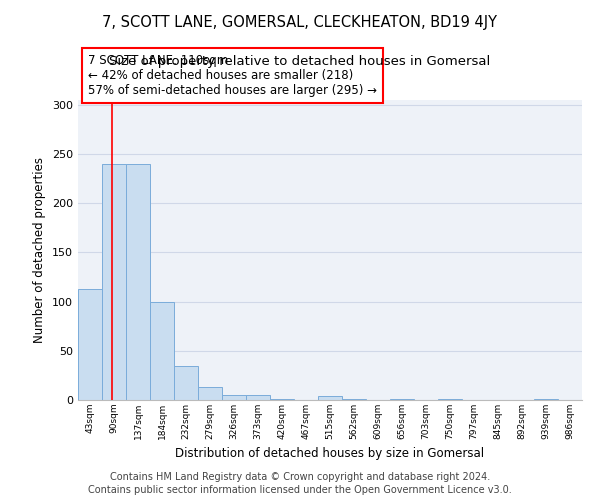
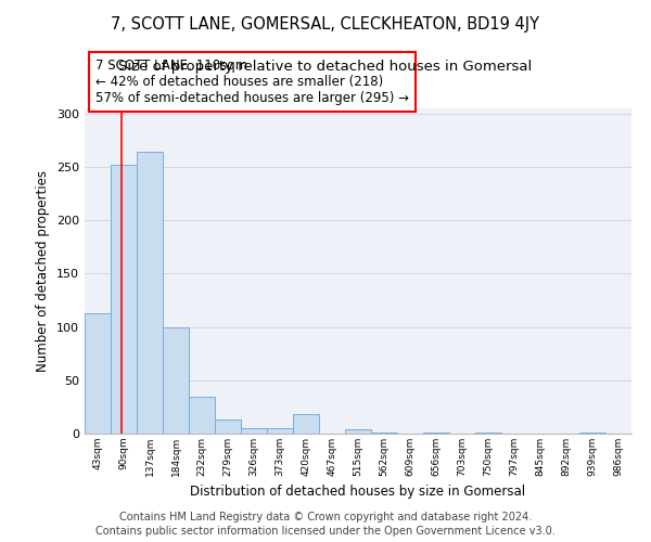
90sqm: 240 -> 252
137sqm: 240 -> 264
420sqm: 1 -> 18
